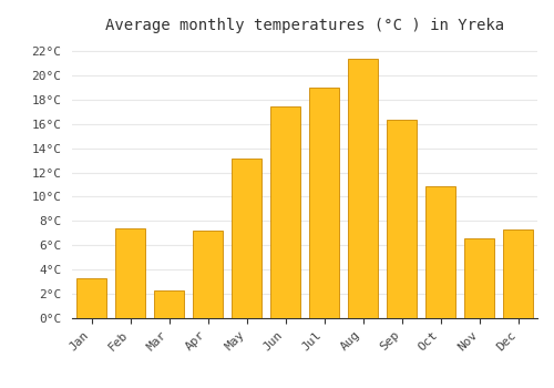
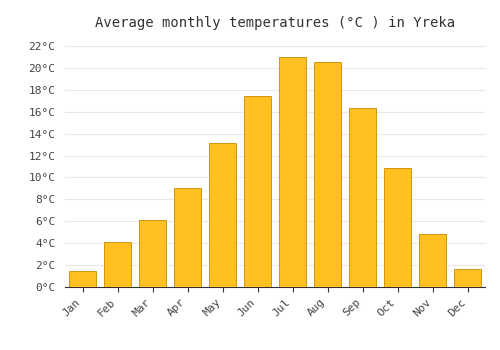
Jan: 3.3°C -> 1.5°C
Feb: 7.4°C -> 4.1°C
Mar: 2.3°C -> 6.1°C
Apr: 7.2°C -> 9.0°C
Jul: 19.0°C -> 21.0°C
Aug: 21.4°C -> 20.5°C
Nov: 6.6°C -> 4.8°C
Dec: 7.3°C -> 1.6°C
